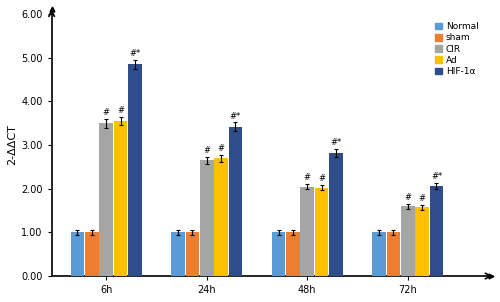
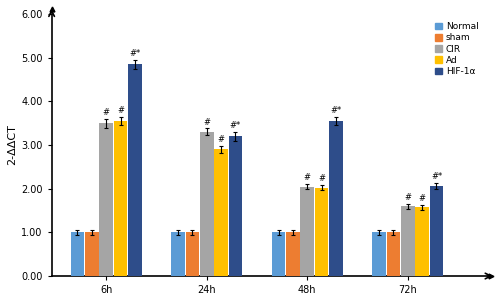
CIR/24h: 2.65 -> 3.30
Ad/24h: 2.70 -> 2.90
HIF-1α/24h: 3.42 -> 3.20
HIF-1α/48h: 2.82 -> 3.55
